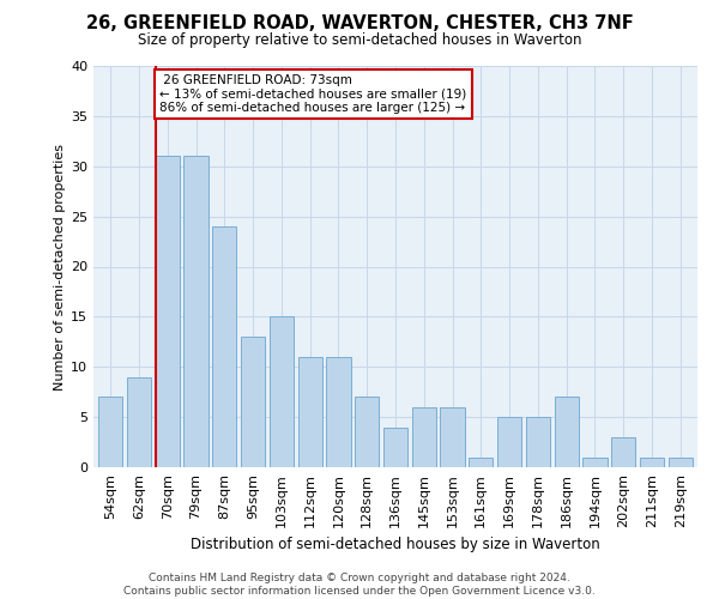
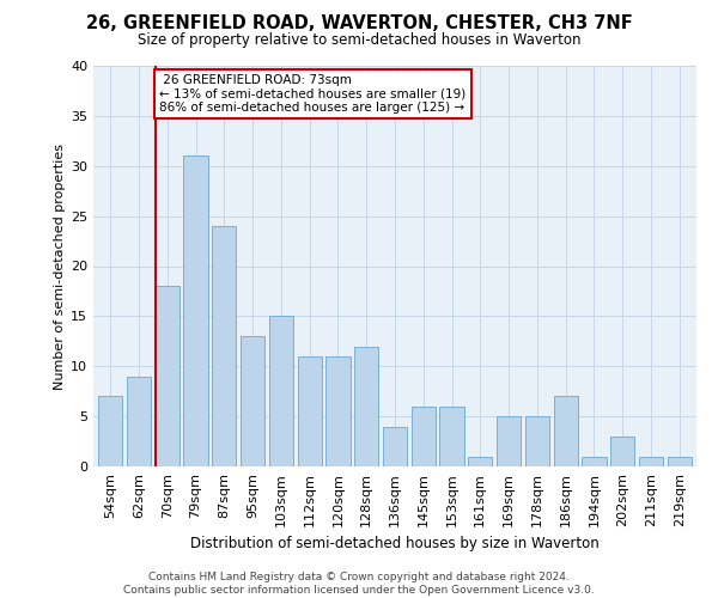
70sqm: 31 -> 18
128sqm: 7 -> 12
